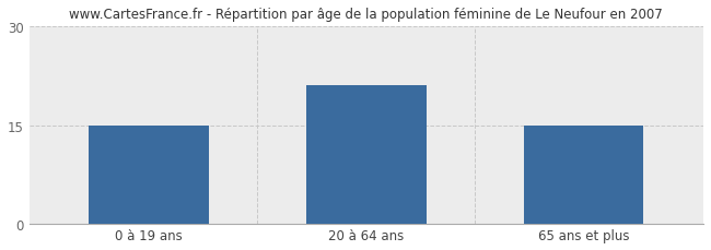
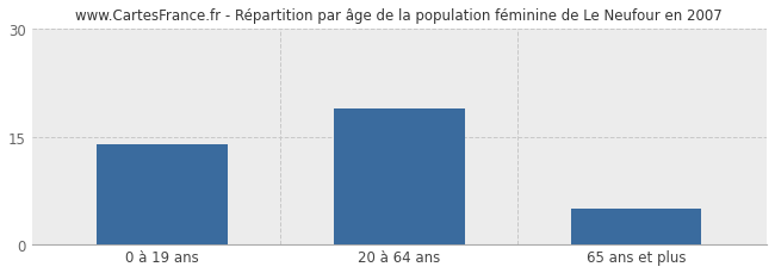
0 à 19 ans: 15 -> 14
20 à 64 ans: 21 -> 19
65 ans et plus: 15 -> 5
